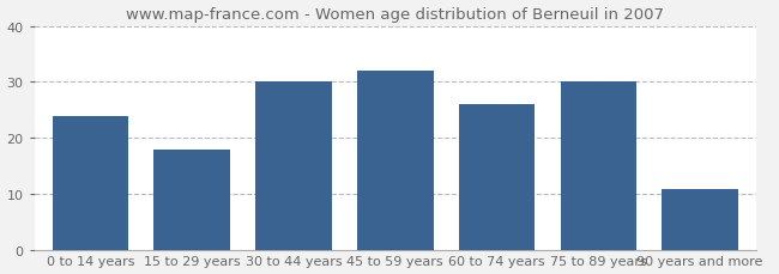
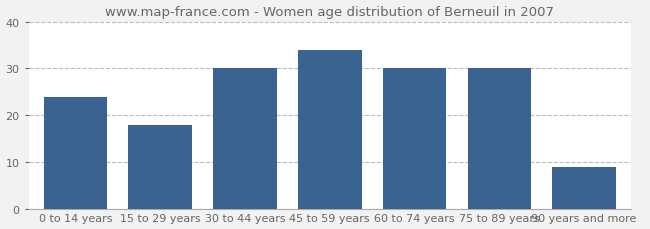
45 to 59 years: 32 -> 34
60 to 74 years: 26 -> 30
90 years and more: 11 -> 9
